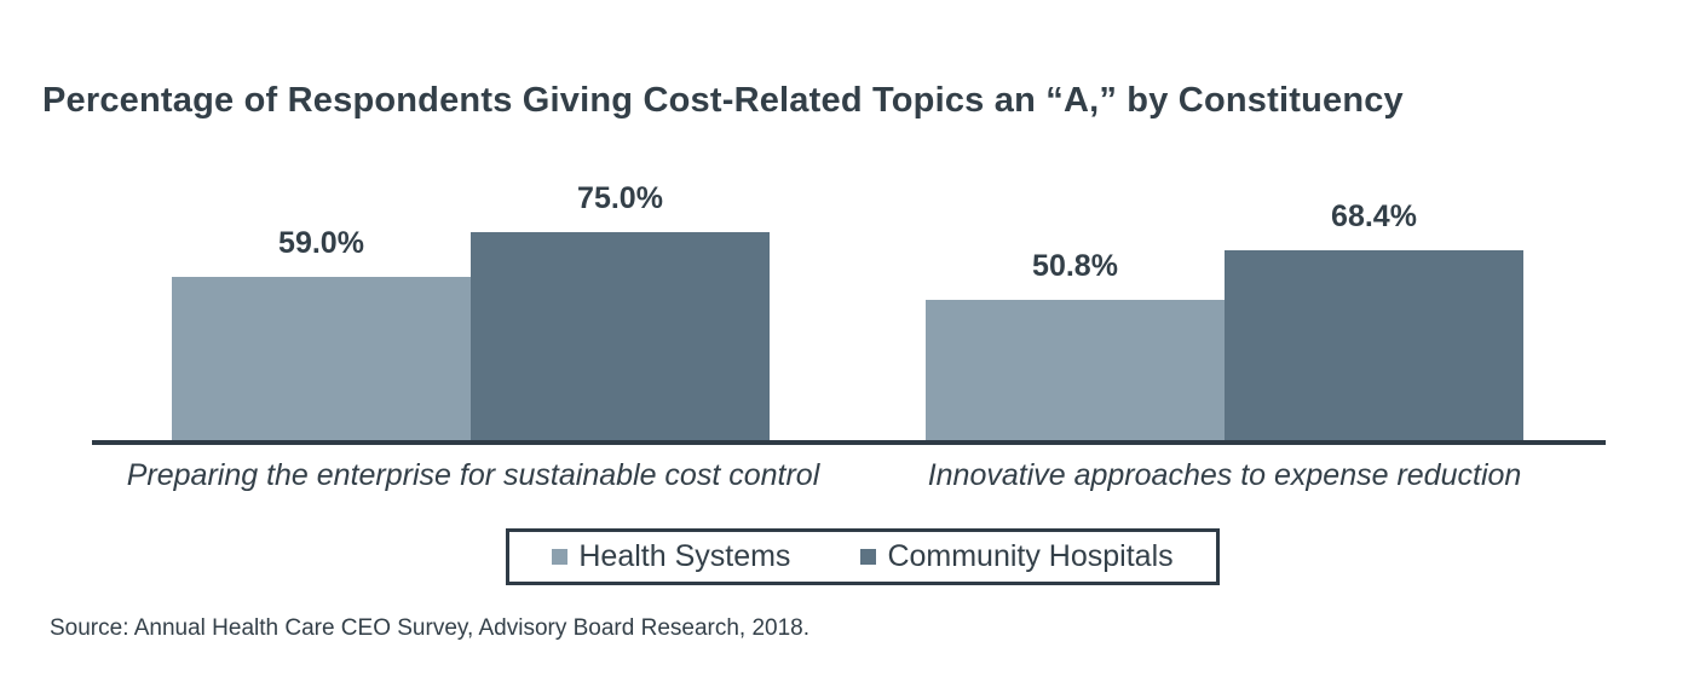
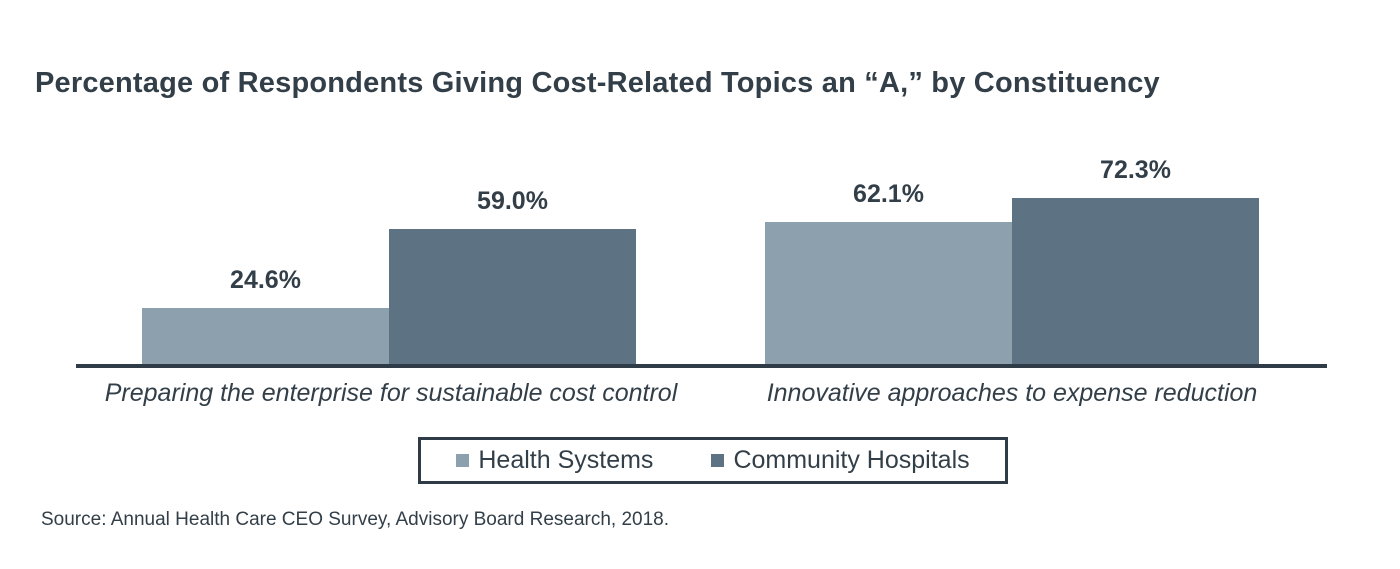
Health Systems/Preparing the enterprise for sustainable cost control: 59.0% -> 24.6%
Community Hospitals/Preparing the enterprise for sustainable cost control: 75.0% -> 59.0%
Health Systems/Innovative approaches to expense reduction: 50.8% -> 62.1%
Community Hospitals/Innovative approaches to expense reduction: 68.4% -> 72.3%
